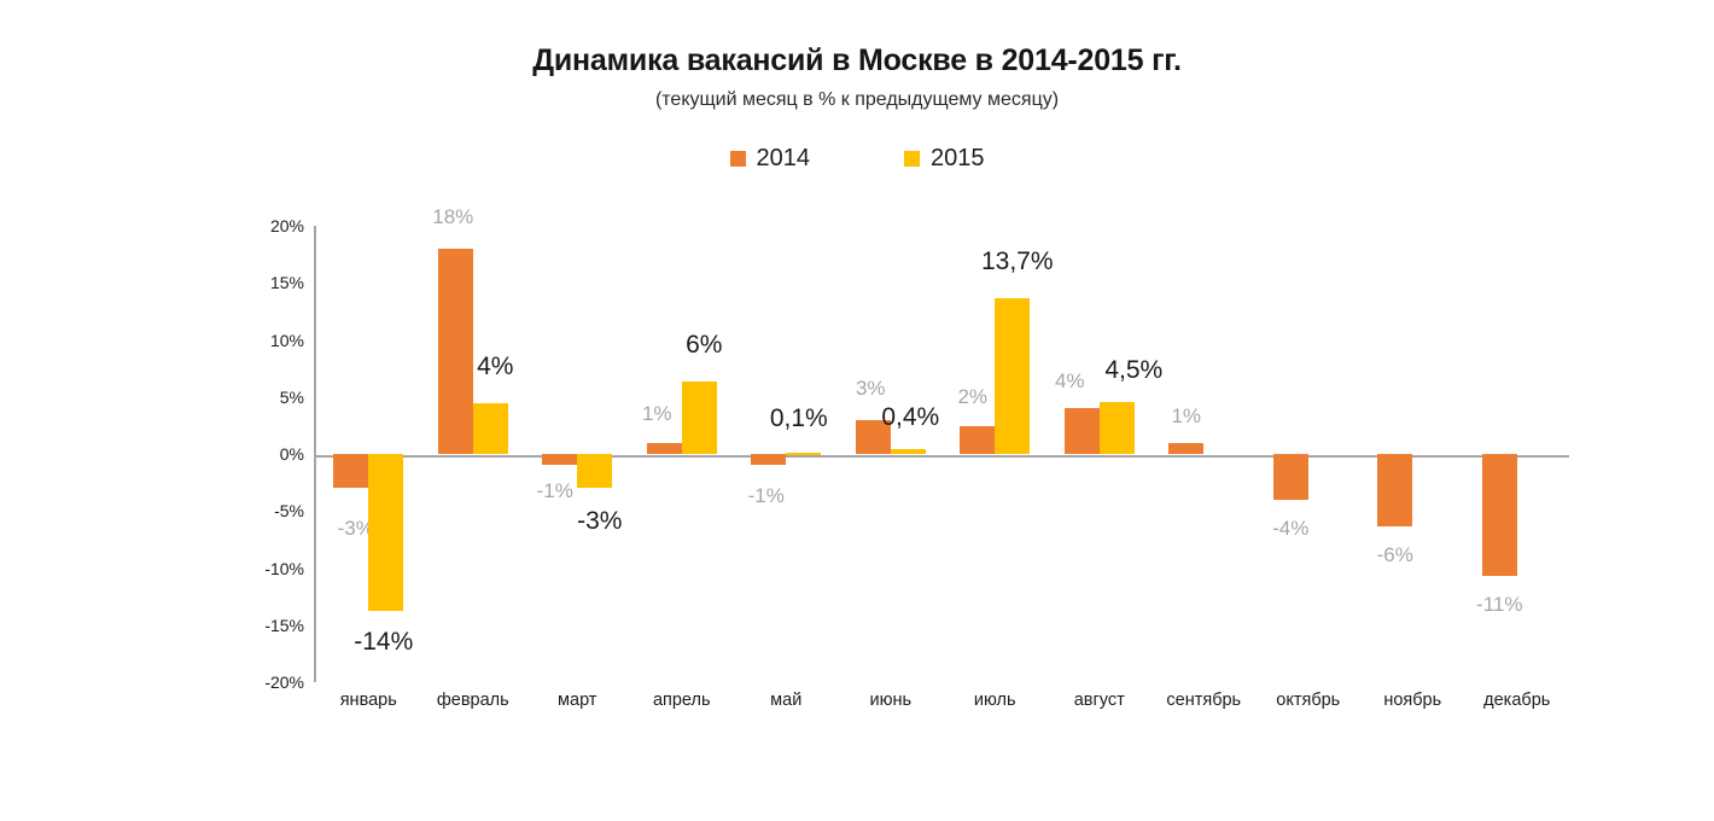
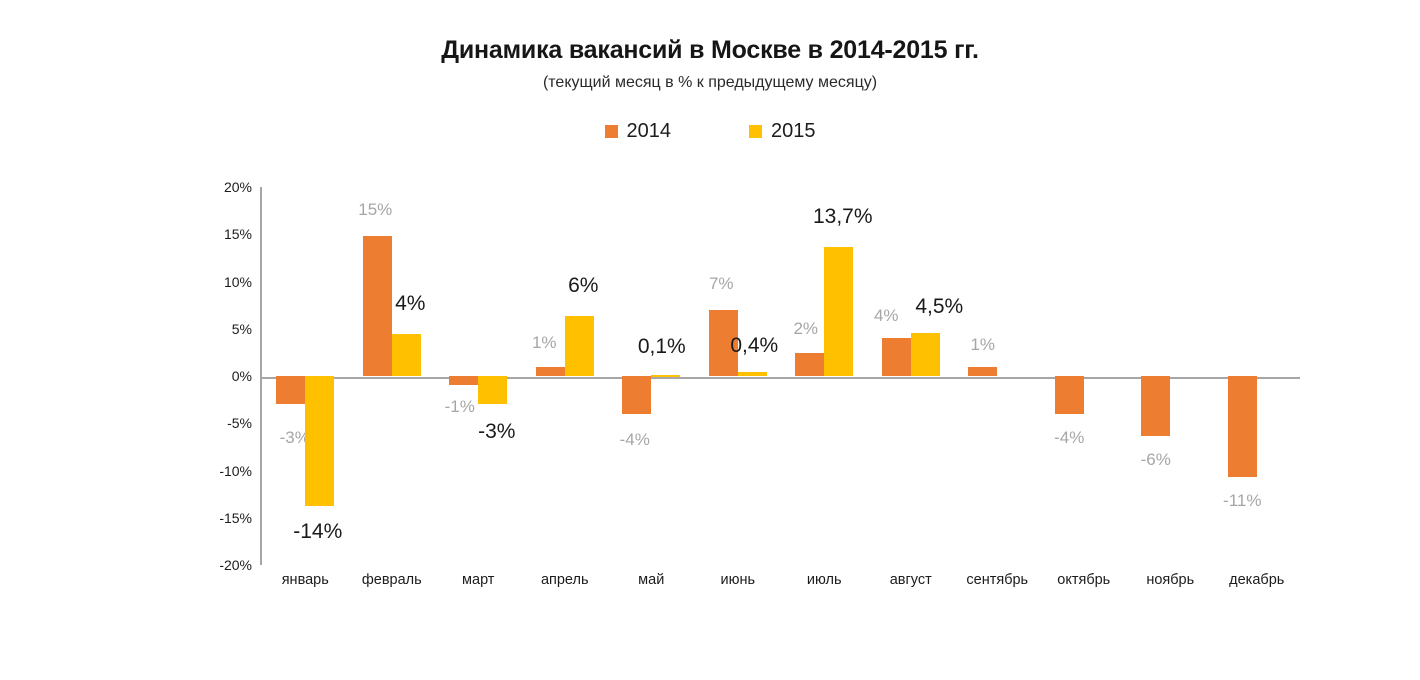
2014/февраль: 18% -> 15%
2014/май: -1% -> -4%
2014/июнь: 3% -> 7%
